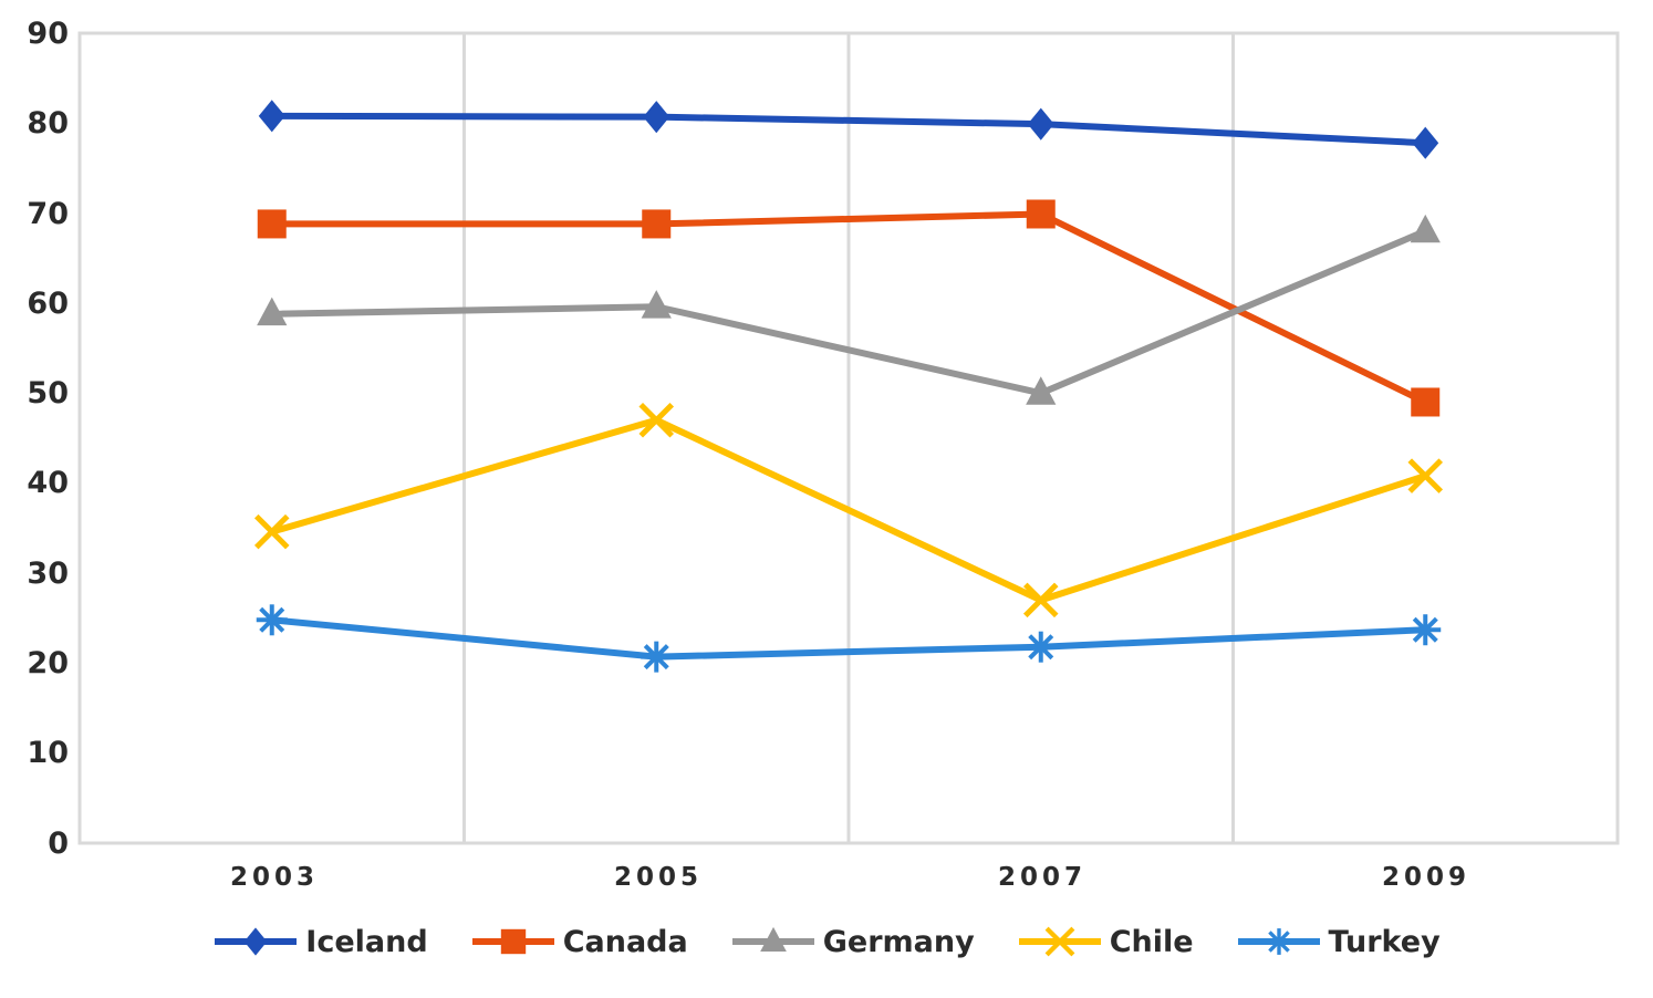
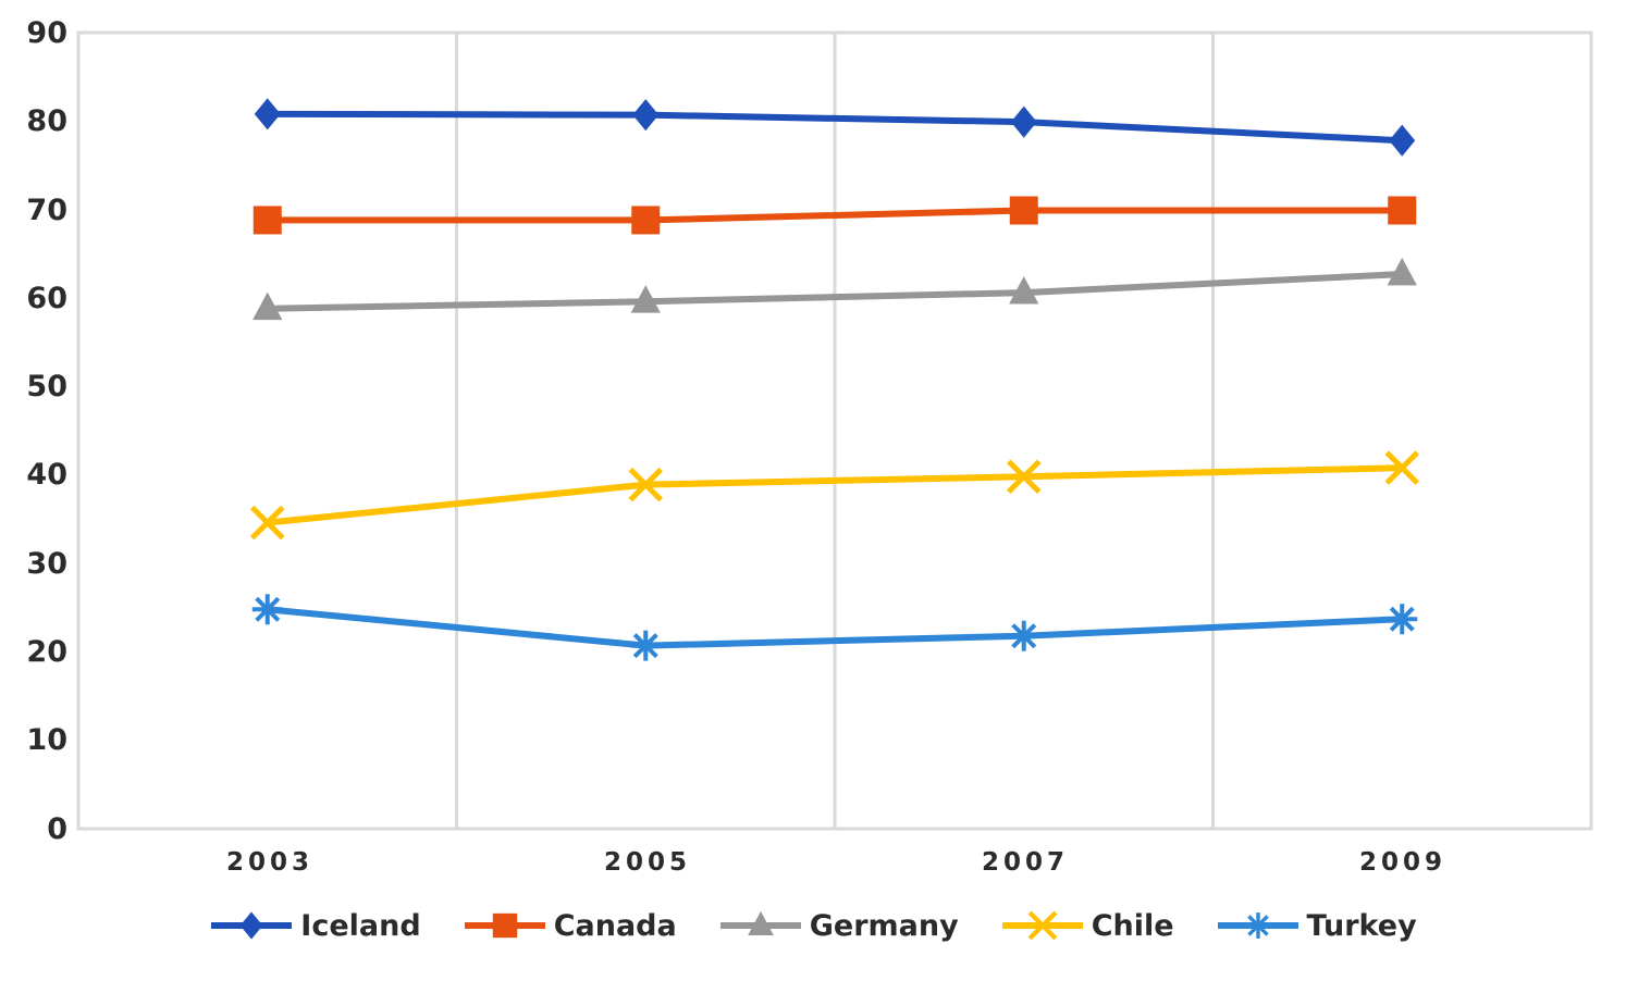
Chile/2005: 47 -> 39
Germany/2007: 50 -> 61
Chile/2007: 27 -> 40
Canada/2009: 49 -> 70
Germany/2009: 68 -> 63
